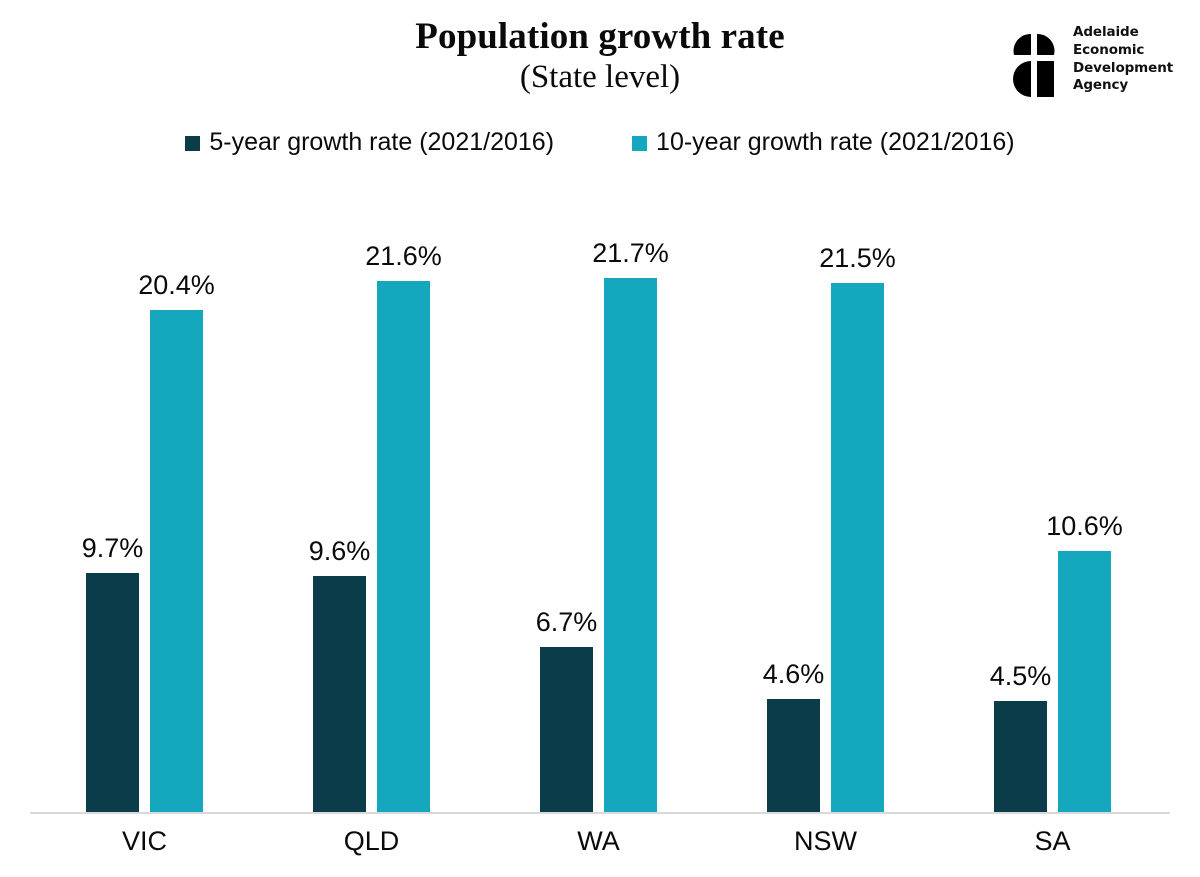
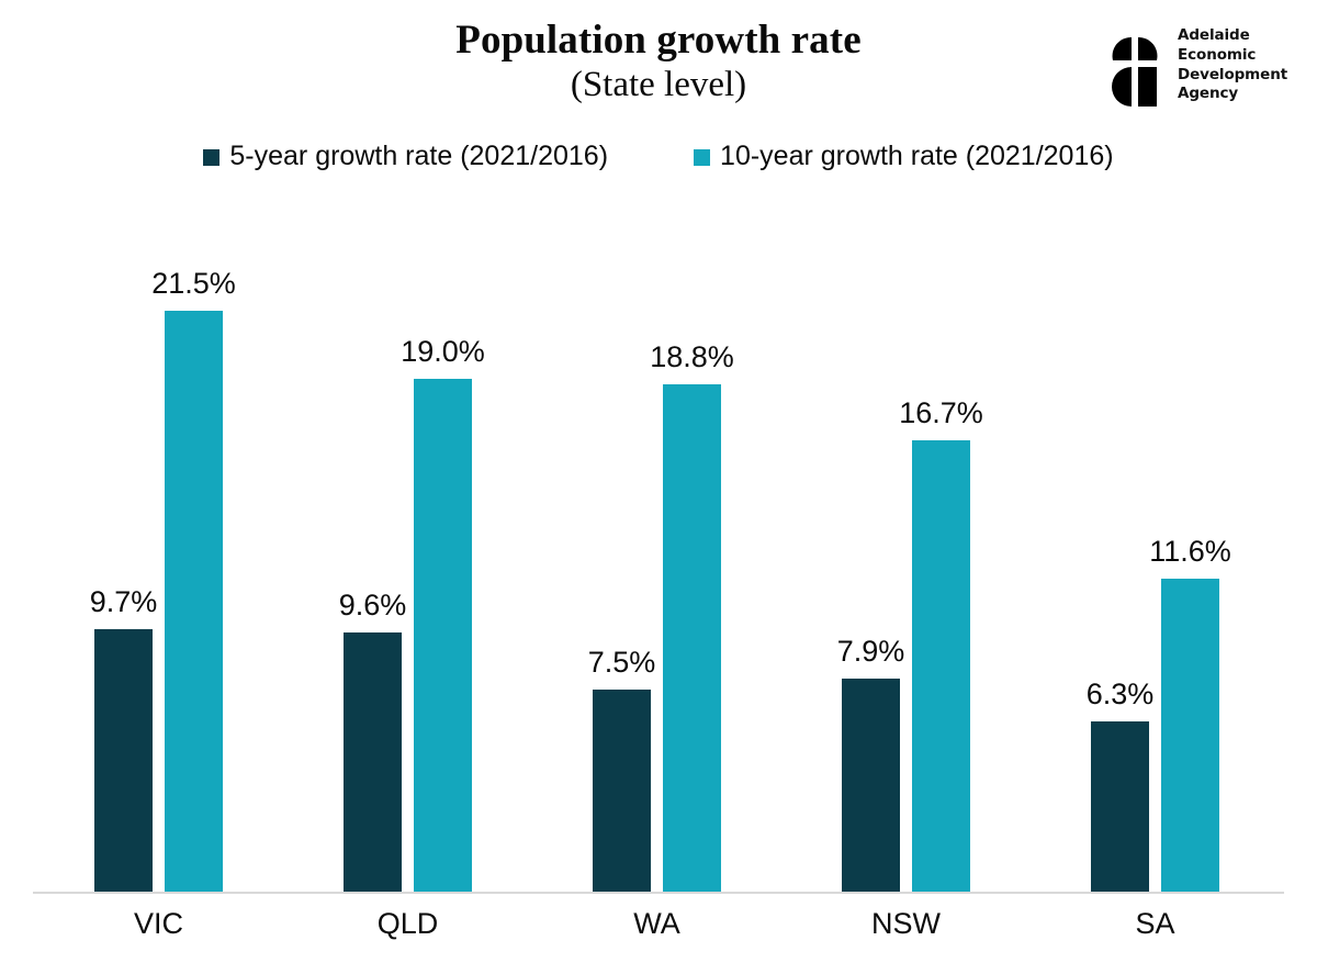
10-year growth rate (2021/2016)/VIC: 20.4% -> 21.5%
10-year growth rate (2021/2016)/QLD: 21.6% -> 19.0%
5-year growth rate (2021/2016)/WA: 6.7% -> 7.5%
10-year growth rate (2021/2016)/WA: 21.7% -> 18.8%
5-year growth rate (2021/2016)/NSW: 4.6% -> 7.9%
10-year growth rate (2021/2016)/NSW: 21.5% -> 16.7%
5-year growth rate (2021/2016)/SA: 4.5% -> 6.3%
10-year growth rate (2021/2016)/SA: 10.6% -> 11.6%
